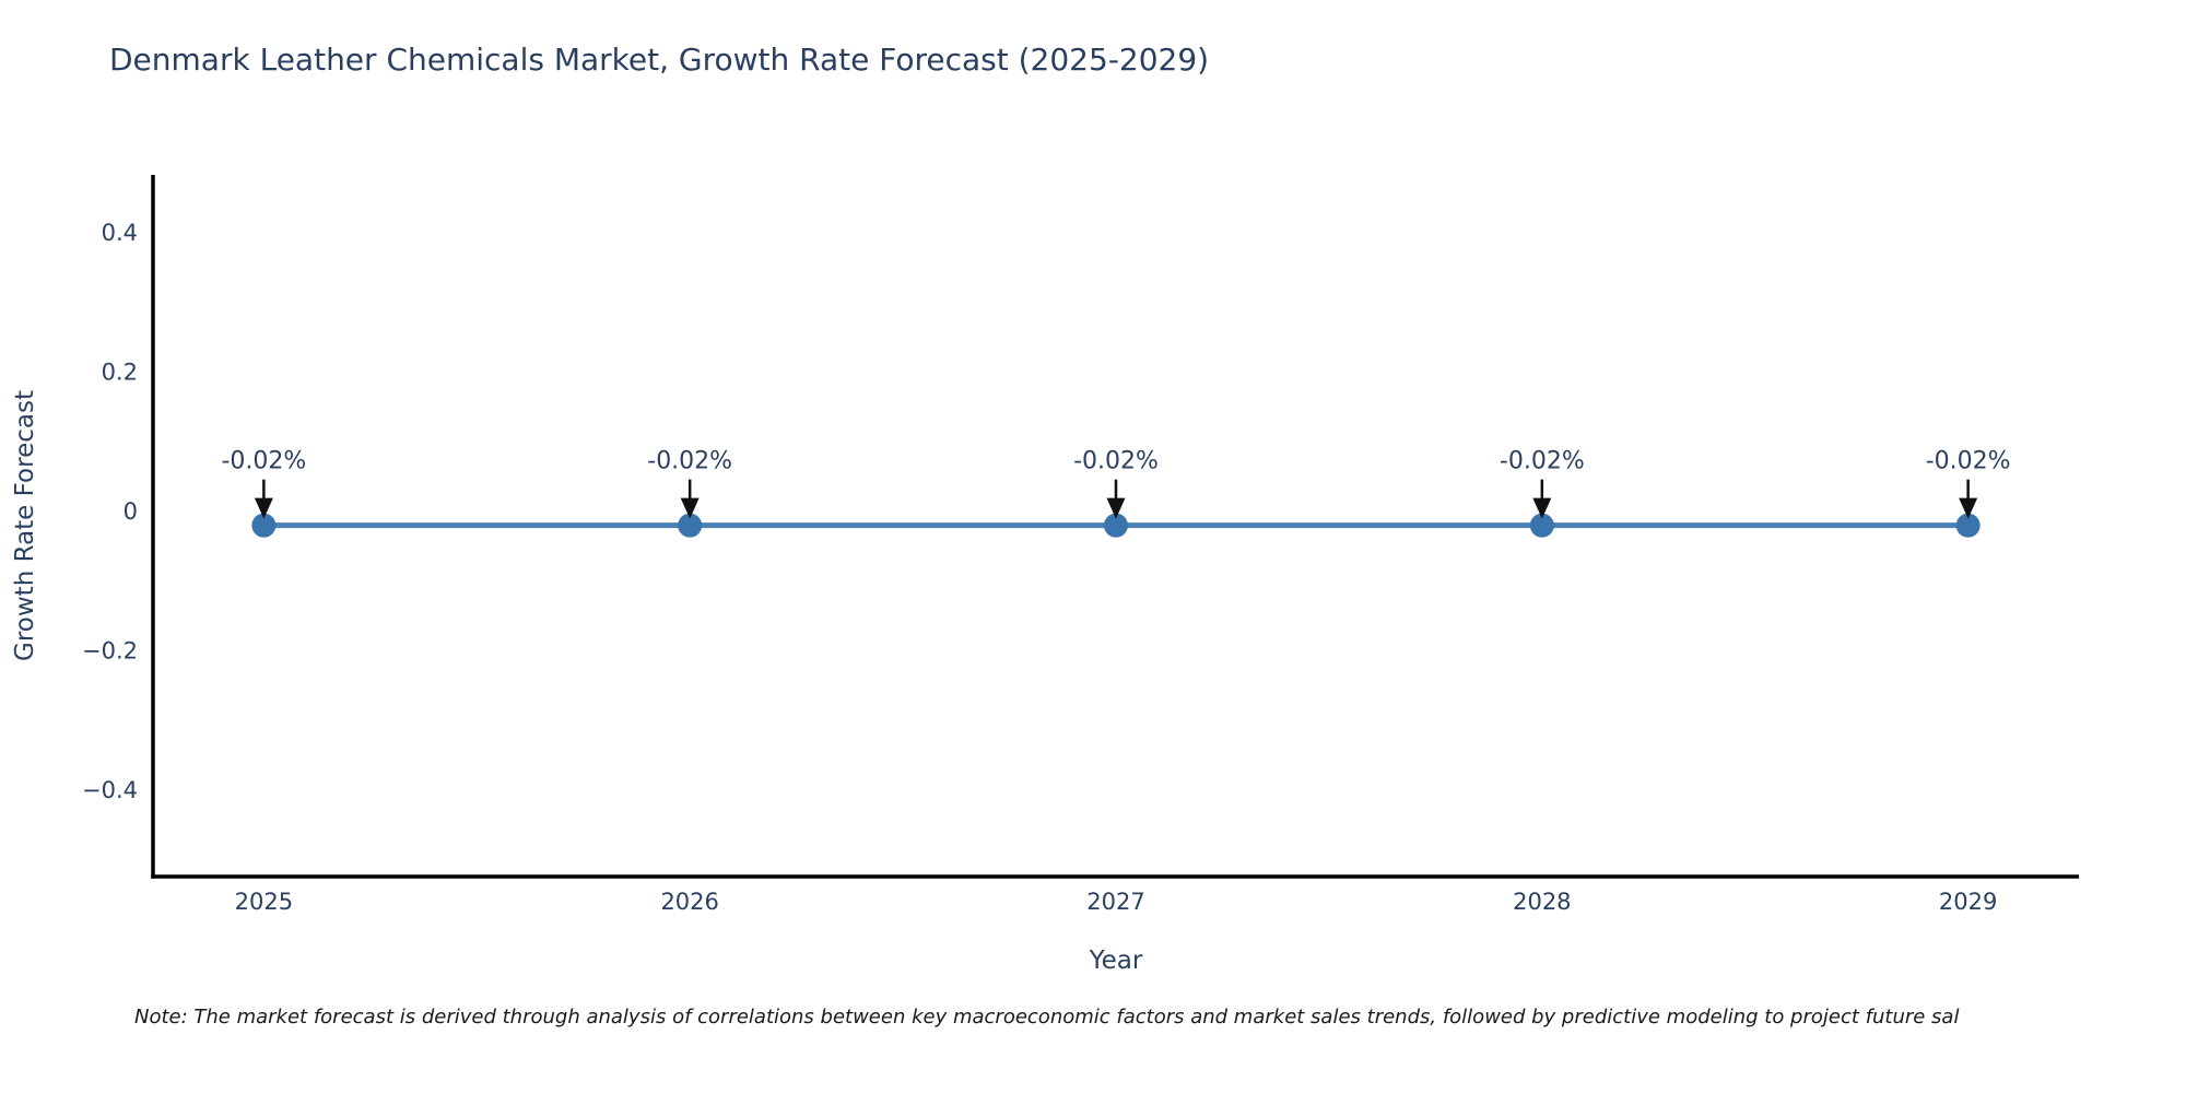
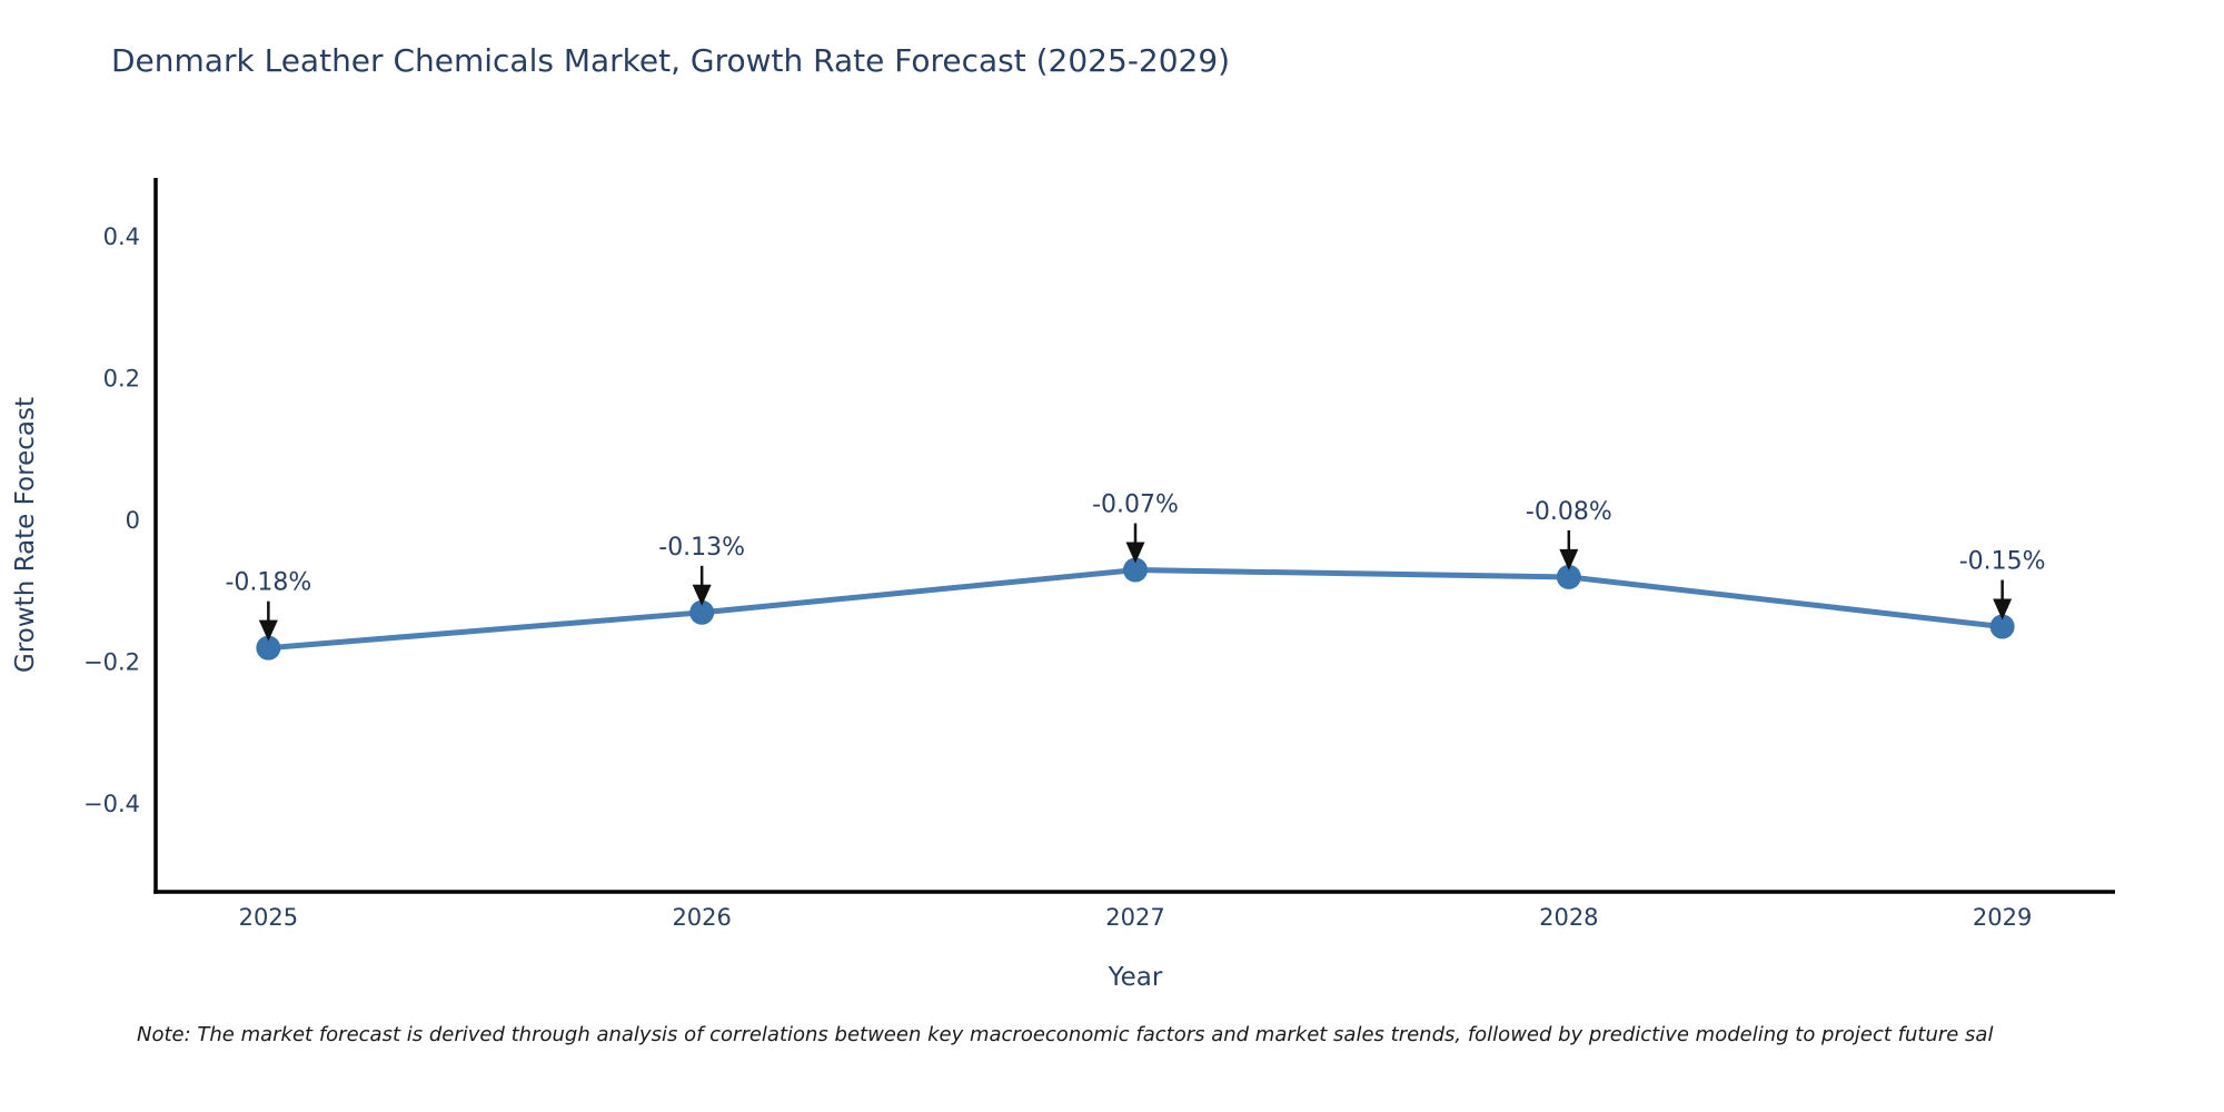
2025: -0.02% -> -0.18%
2026: -0.02% -> -0.13%
2027: -0.02% -> -0.07%
2028: -0.02% -> -0.08%
2029: -0.02% -> -0.15%
